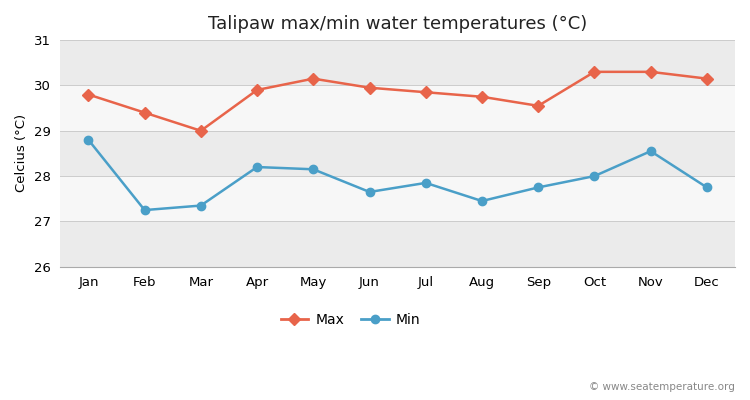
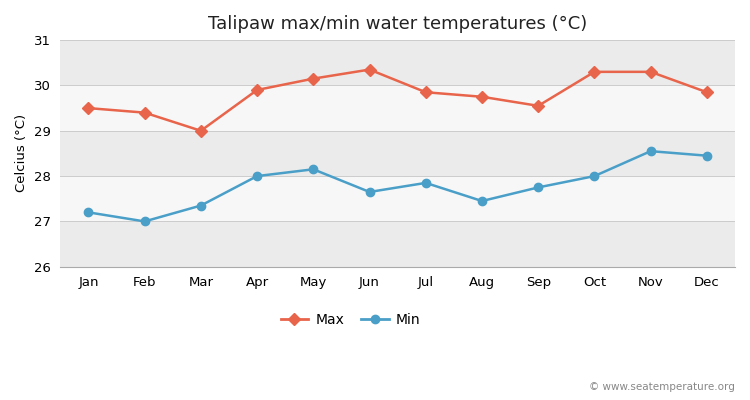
Max/Jan: 29.80 -> 29.50
Min/Jan: 28.80 -> 27.20
Min/Feb: 27.25 -> 27.00
Min/Apr: 28.20 -> 28.00
Max/Jun: 29.95 -> 30.35
Max/Dec: 30.15 -> 29.85
Min/Dec: 27.75 -> 28.45
